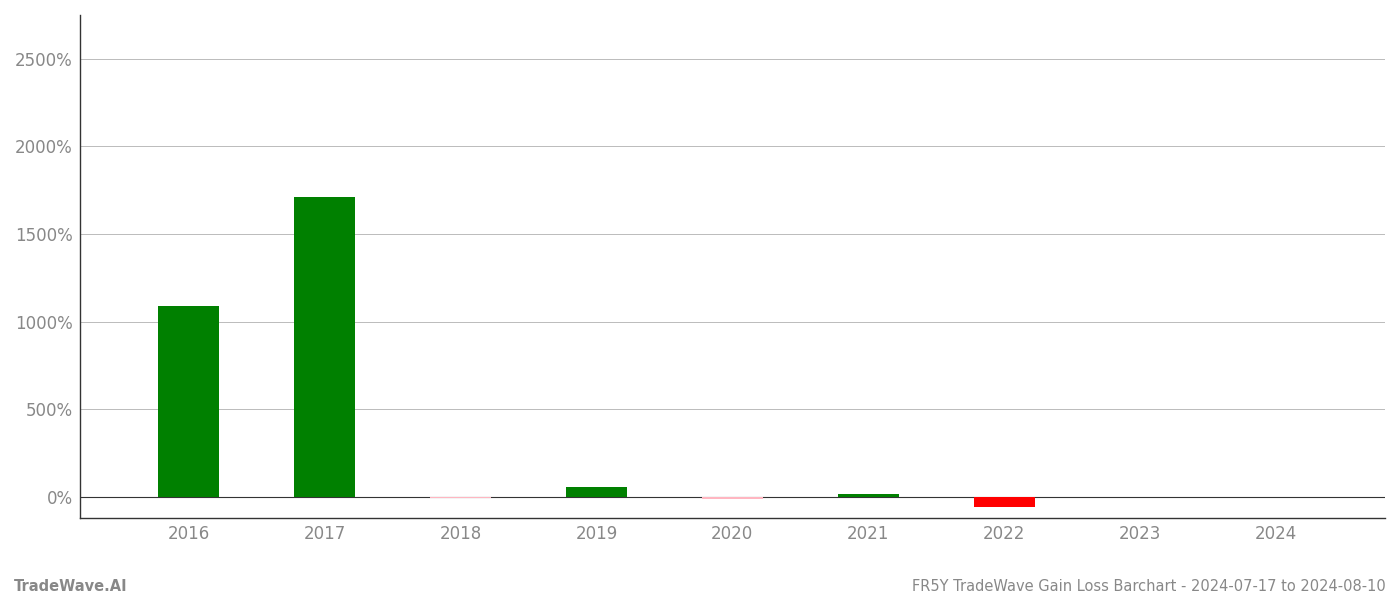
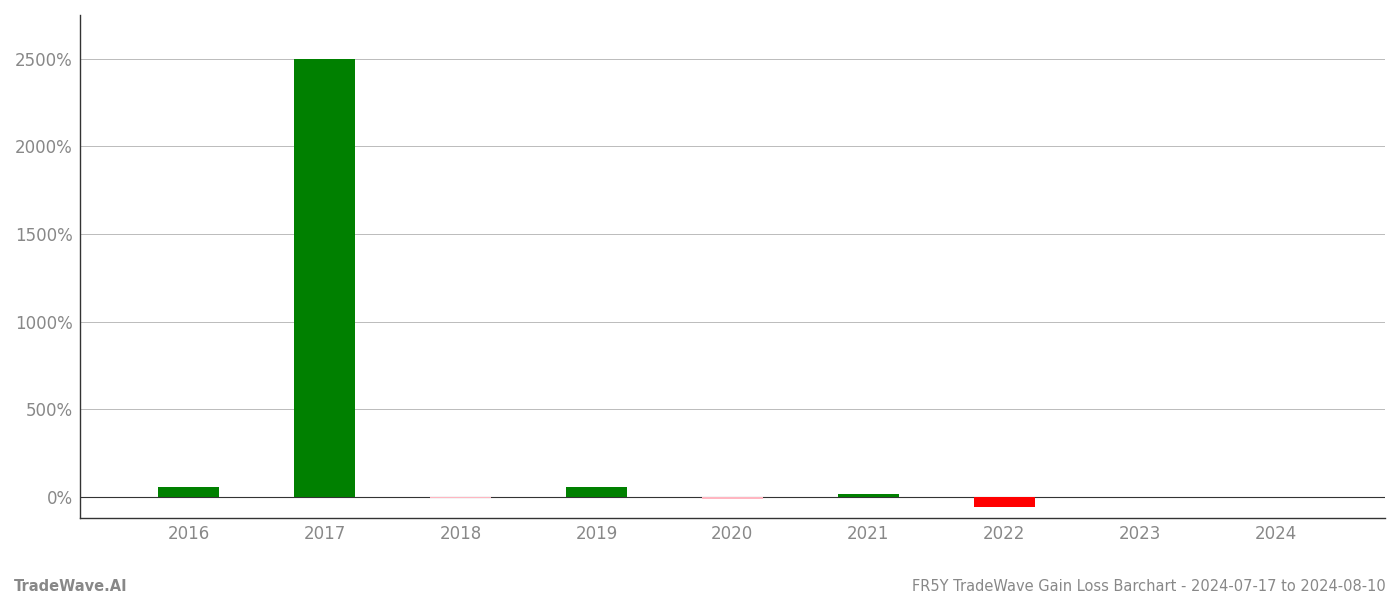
2016: 1090% -> 60%
2017: 1710% -> 2500%
